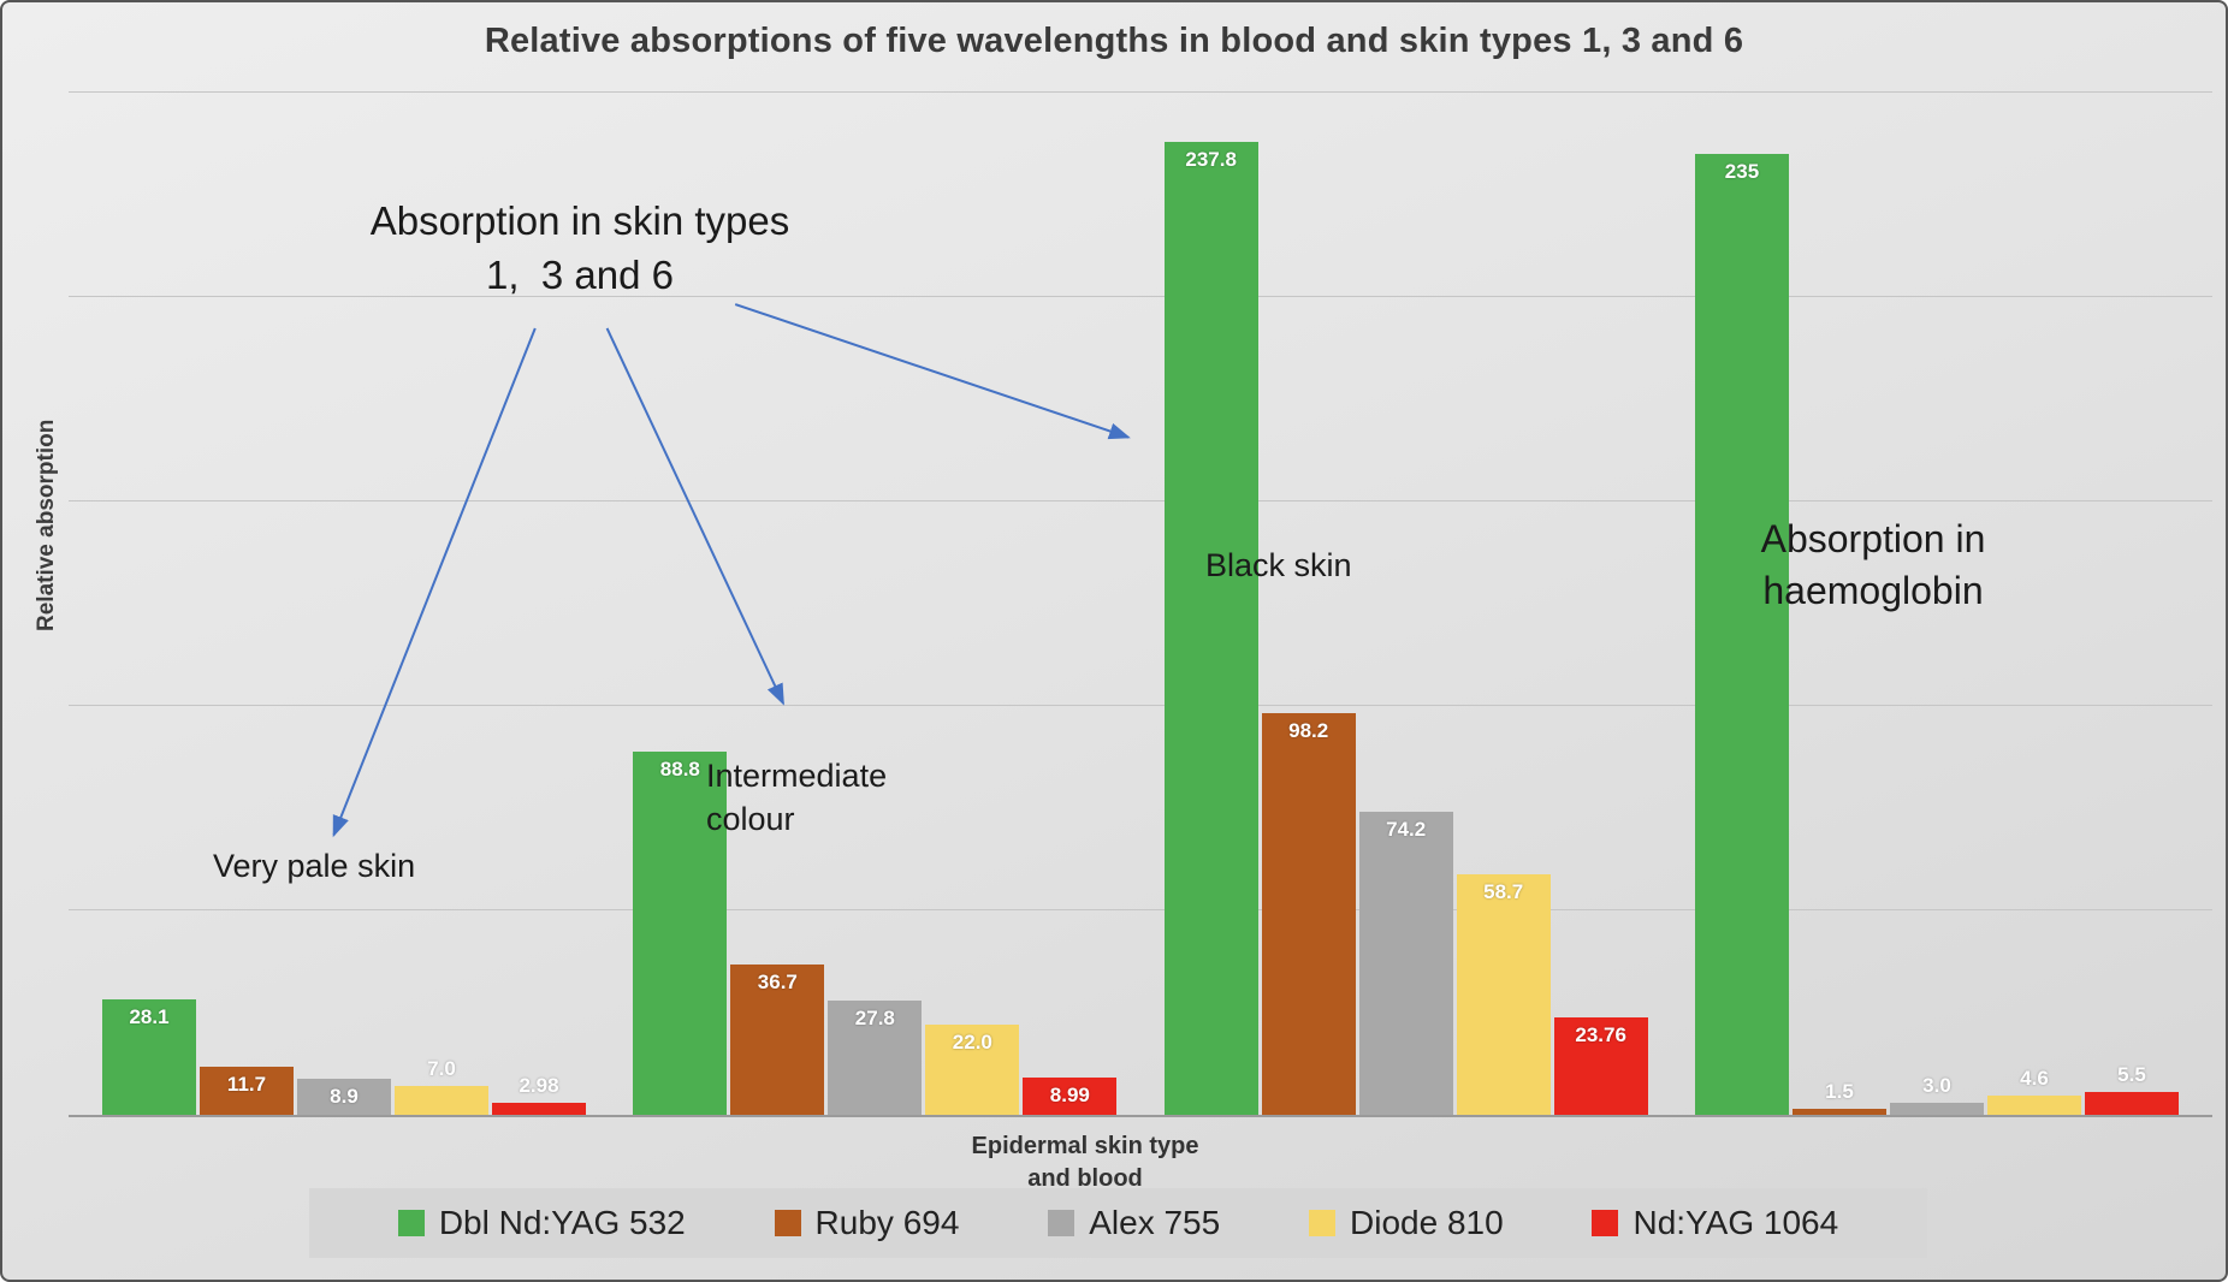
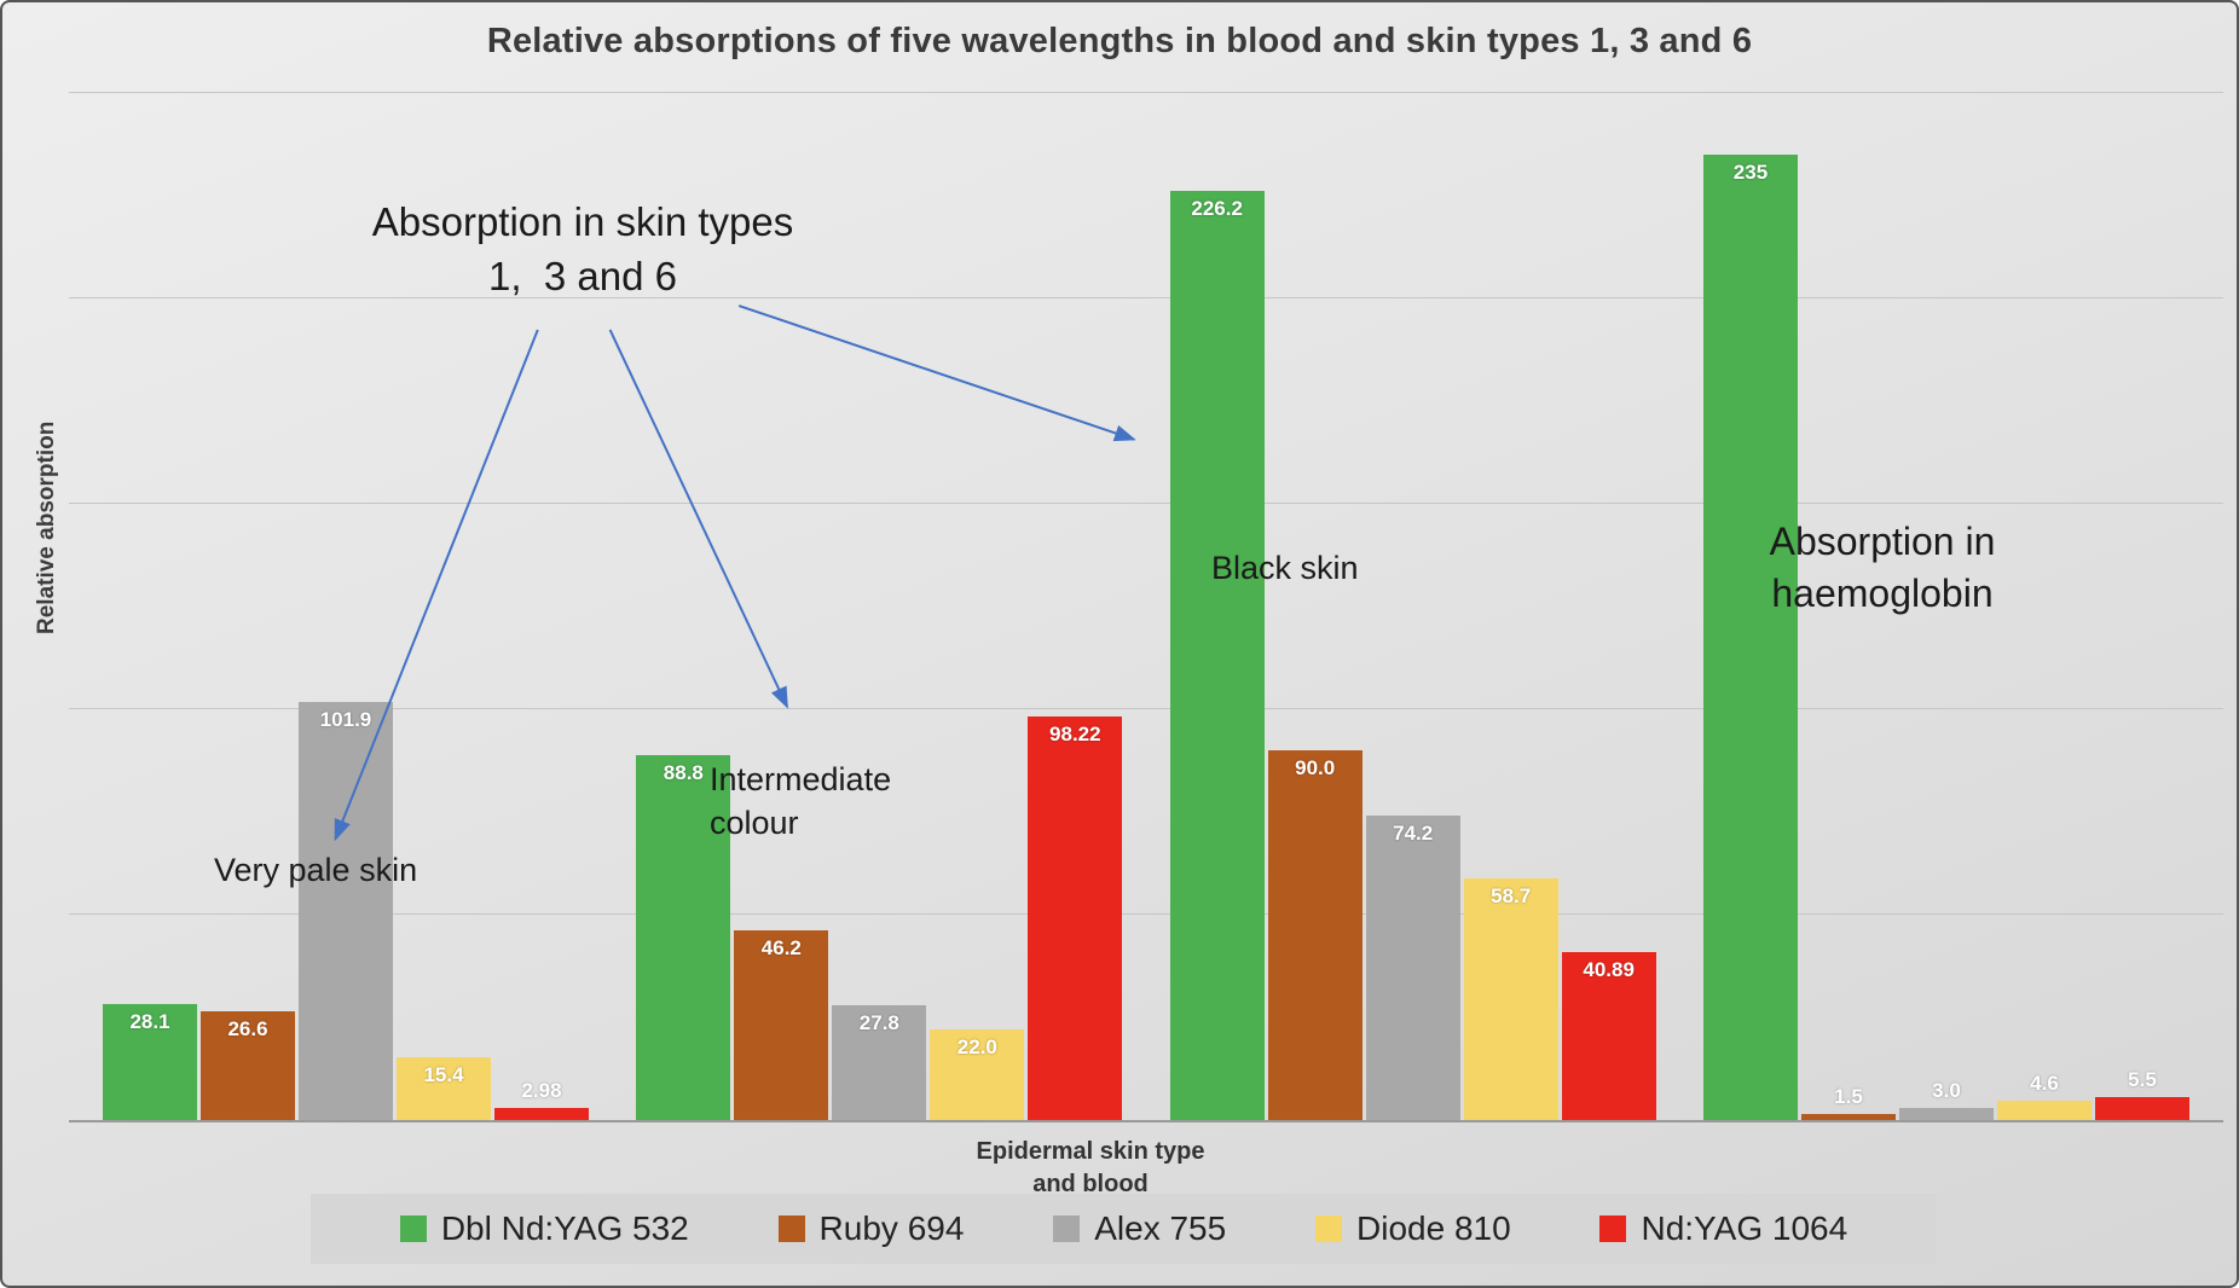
Ruby 694/Very pale skin: 11.7 -> 26.6
Alex 755/Very pale skin: 8.9 -> 101.9
Diode 810/Very pale skin: 7.0 -> 15.4
Ruby 694/Intermediate colour: 36.7 -> 46.2
Nd:YAG 1064/Intermediate colour: 8.99 -> 98.22
Dbl Nd:YAG 532/Black skin: 237.8 -> 226.2
Ruby 694/Black skin: 98.2 -> 90.0
Nd:YAG 1064/Black skin: 23.76 -> 40.89
